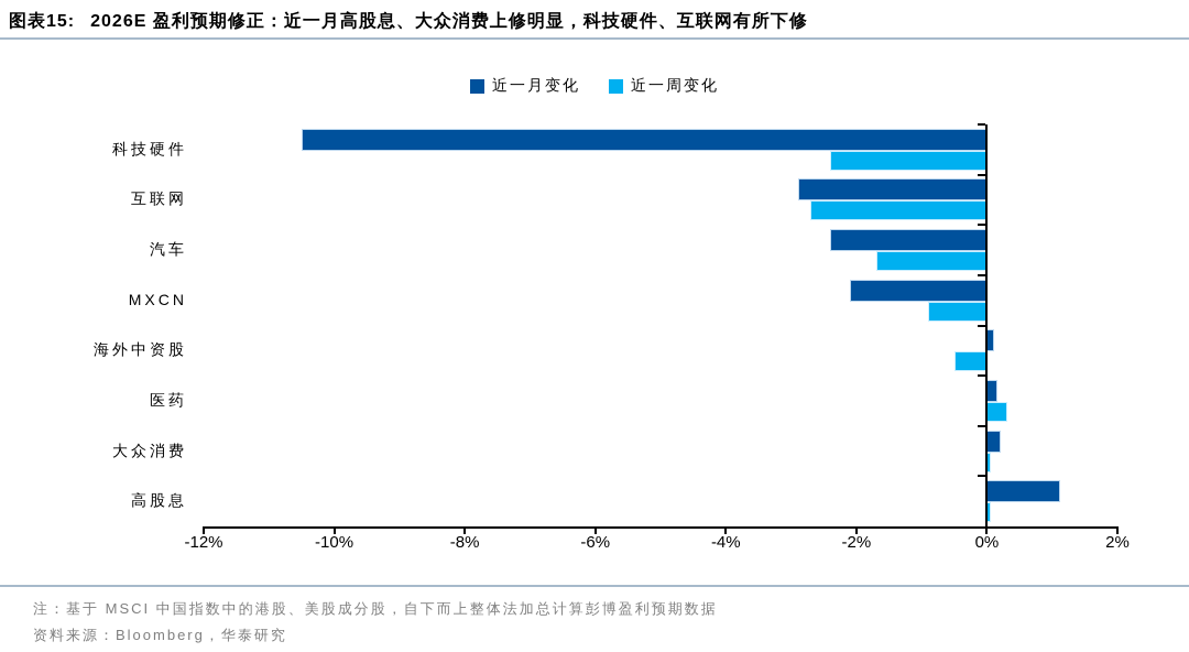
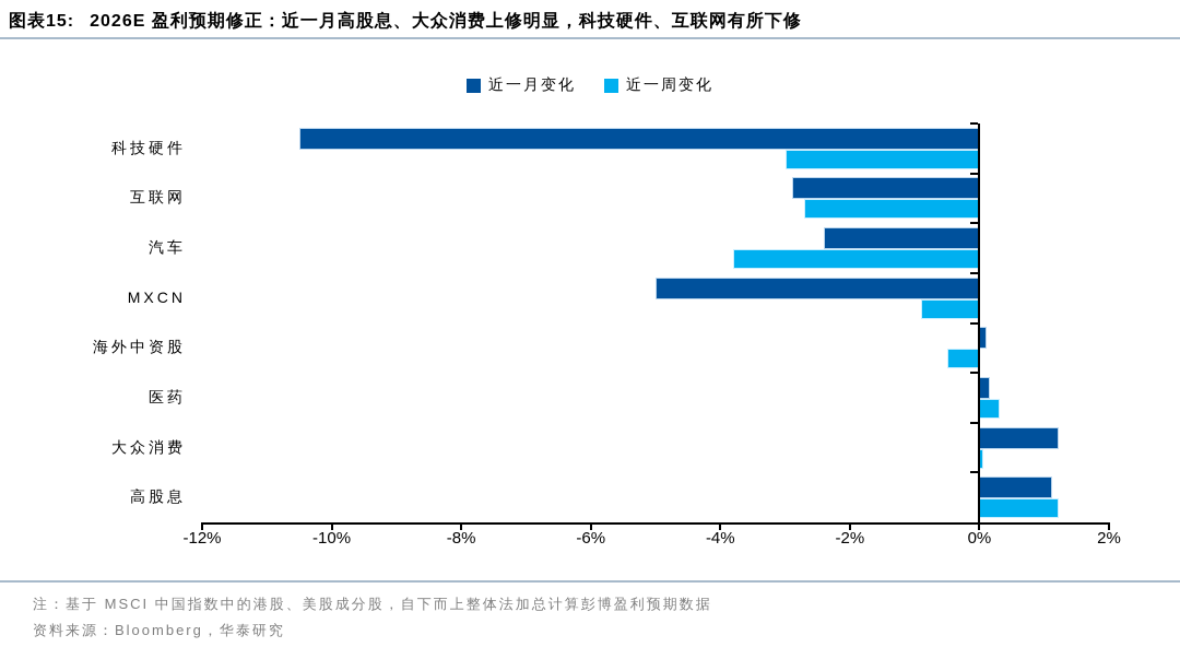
近一周变化/科技硬件: -2.4% -> -3.0%
近一周变化/汽车: -1.7% -> -3.8%
近一月变化/MXCN: -2.1% -> -5.0%
近一月变化/大众消费: 0.2% -> 1.2%
近一周变化/高股息: 0.1% -> 1.2%
